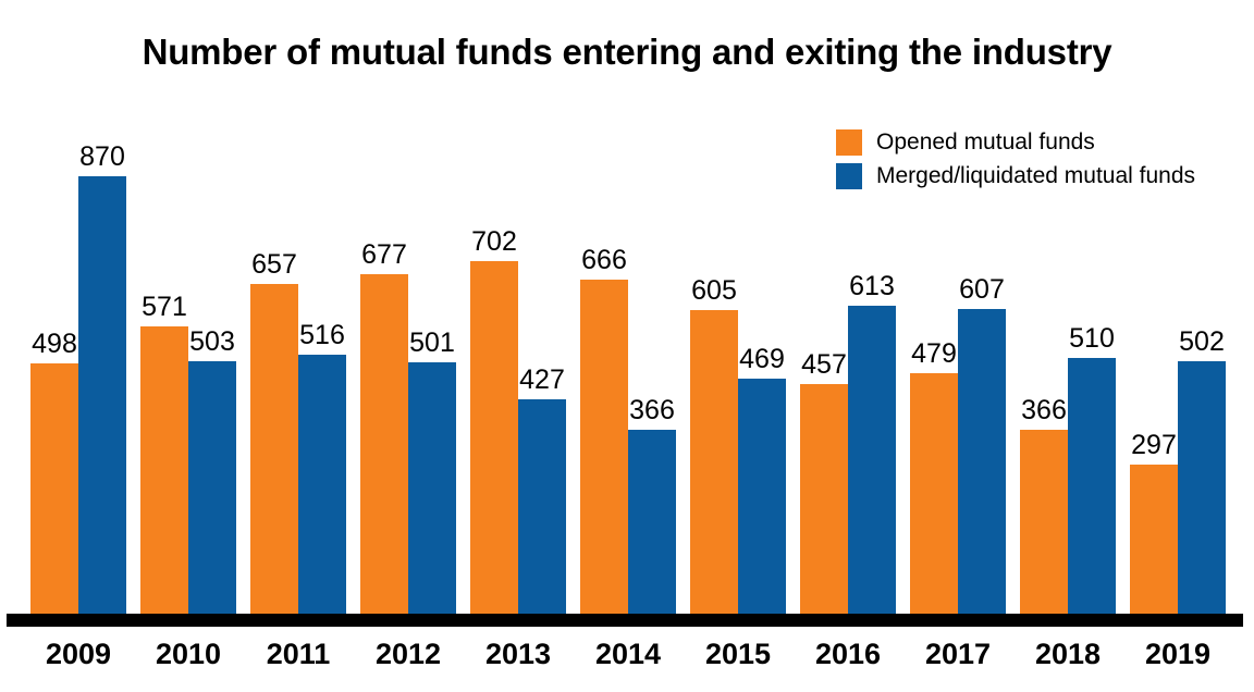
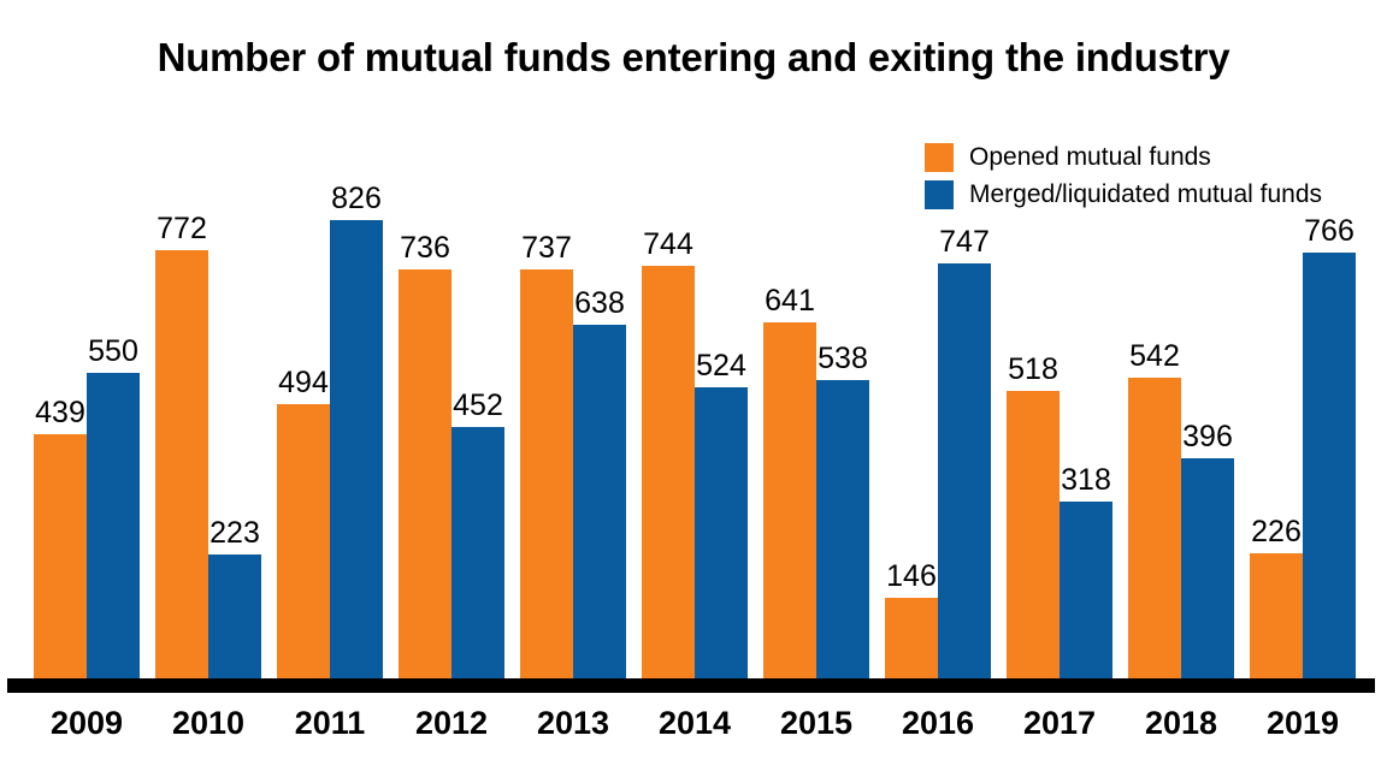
Opened mutual funds/2009: 498 -> 439
Merged/liquidated mutual funds/2009: 870 -> 550
Opened mutual funds/2010: 571 -> 772
Merged/liquidated mutual funds/2010: 503 -> 223
Opened mutual funds/2011: 657 -> 494
Merged/liquidated mutual funds/2011: 516 -> 826
Opened mutual funds/2012: 677 -> 736
Merged/liquidated mutual funds/2012: 501 -> 452
Opened mutual funds/2013: 702 -> 737
Merged/liquidated mutual funds/2013: 427 -> 638
Opened mutual funds/2014: 666 -> 744
Merged/liquidated mutual funds/2014: 366 -> 524
Opened mutual funds/2015: 605 -> 641
Merged/liquidated mutual funds/2015: 469 -> 538
Opened mutual funds/2016: 457 -> 146
Merged/liquidated mutual funds/2016: 613 -> 747
Opened mutual funds/2017: 479 -> 518
Merged/liquidated mutual funds/2017: 607 -> 318
Opened mutual funds/2018: 366 -> 542
Merged/liquidated mutual funds/2018: 510 -> 396
Opened mutual funds/2019: 297 -> 226
Merged/liquidated mutual funds/2019: 502 -> 766
